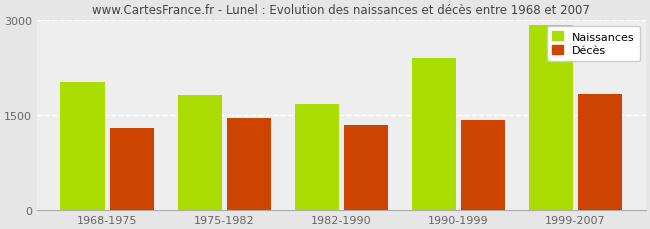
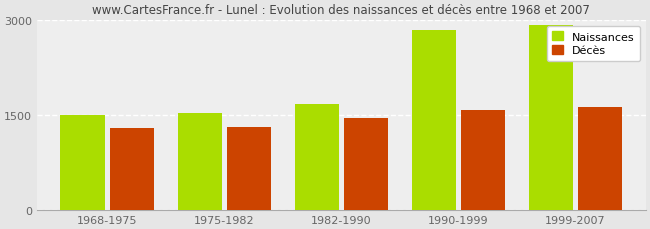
Naissances/1968-1975: 2020 -> 1500
Naissances/1975-1982: 1820 -> 1540
Décès/1975-1982: 1460 -> 1310
Décès/1982-1990: 1340 -> 1450
Naissances/1990-1999: 2400 -> 2840
Décès/1990-1999: 1420 -> 1580
Décès/1999-2007: 1840 -> 1630
